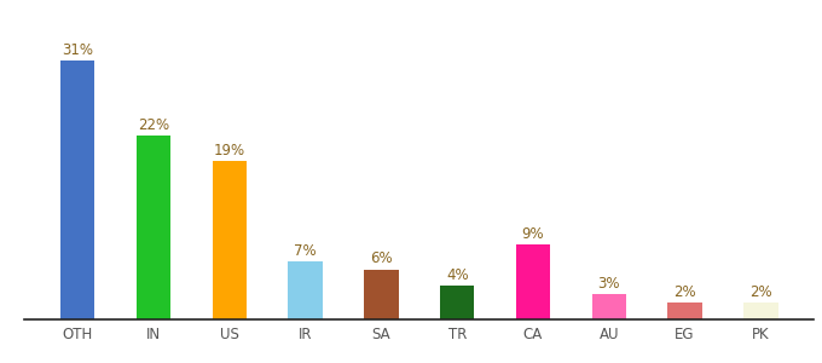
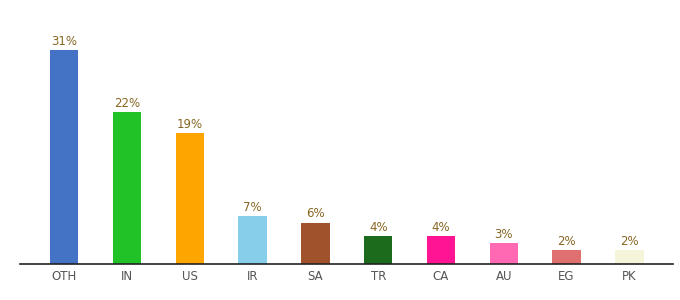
CA: 9% -> 4%
